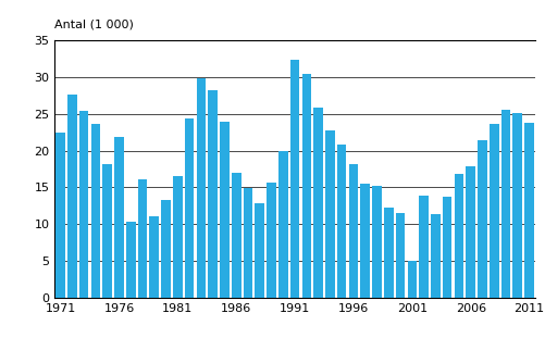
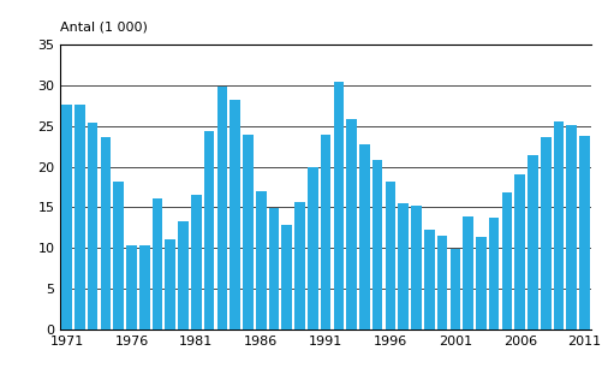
1971: 22.4 -> 27.6
1976: 21.8 -> 10.3
1991: 32.4 -> 24.0
2001: 5.0 -> 9.9
2006: 17.8 -> 19.1
